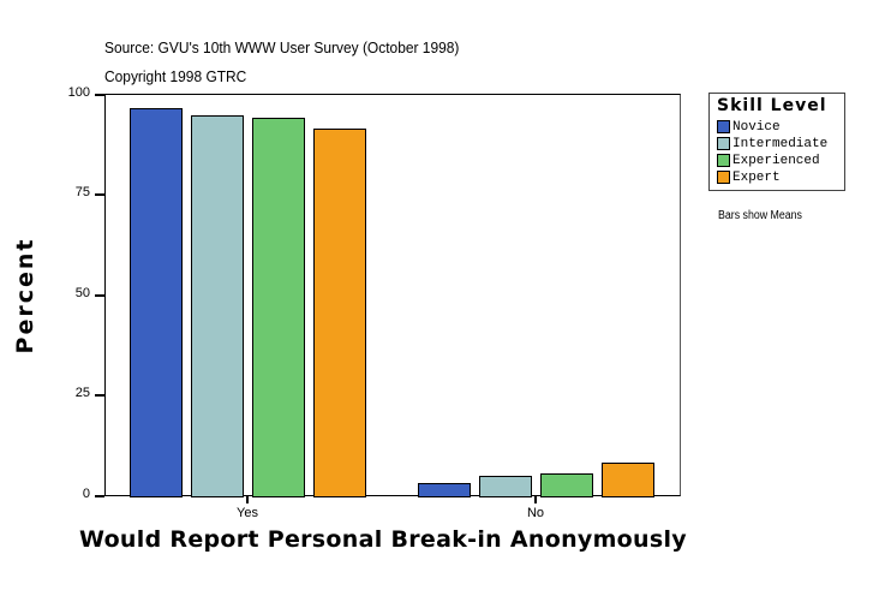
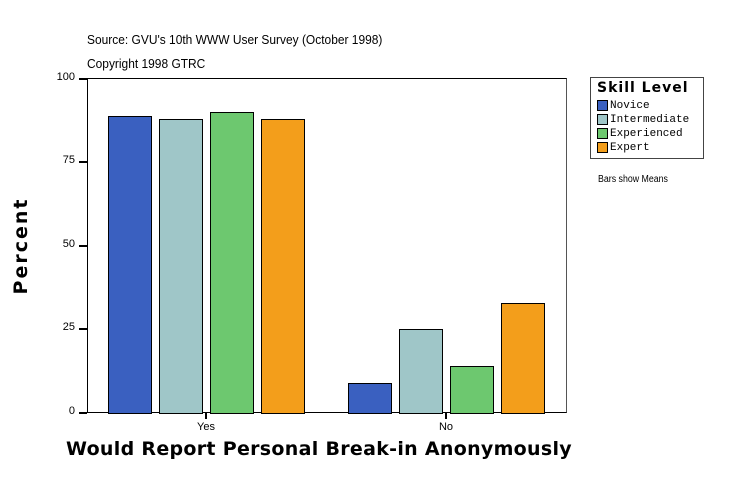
Novice/Yes: 97 -> 89
Intermediate/Yes: 95 -> 88
Experienced/Yes: 94 -> 90
Expert/Yes: 92 -> 88
Novice/No: 3 -> 9
Intermediate/No: 5 -> 25
Experienced/No: 6 -> 14
Expert/No: 8 -> 33
